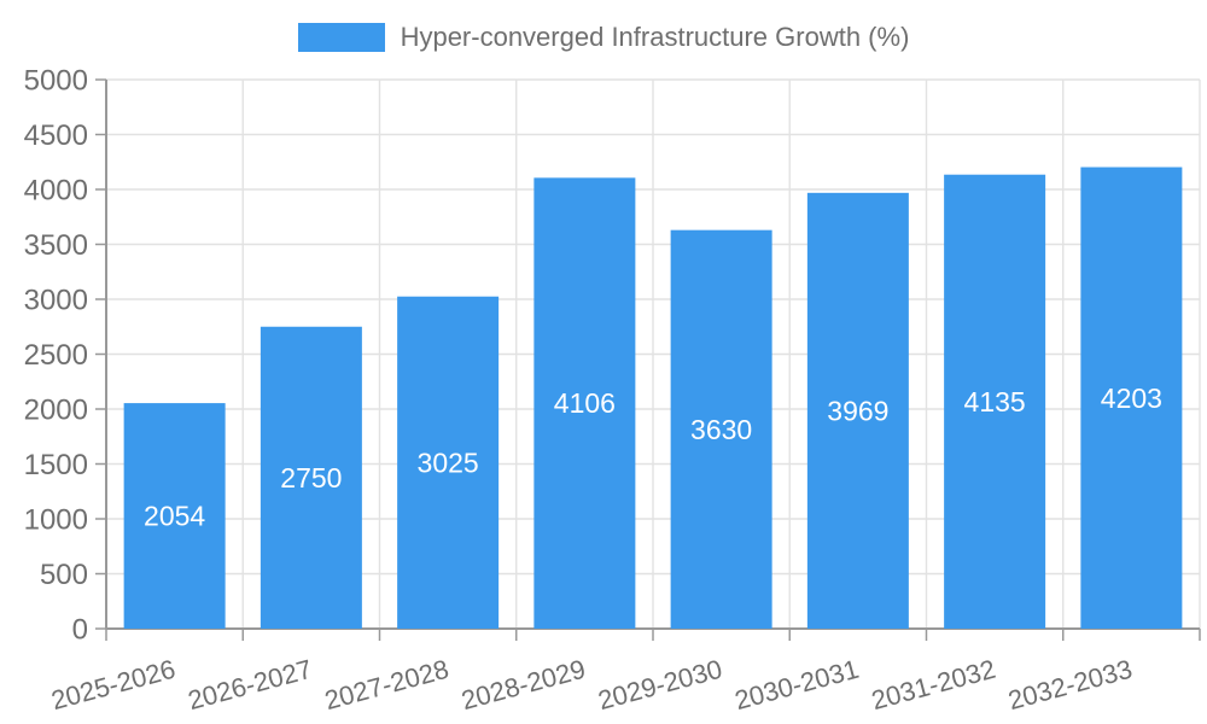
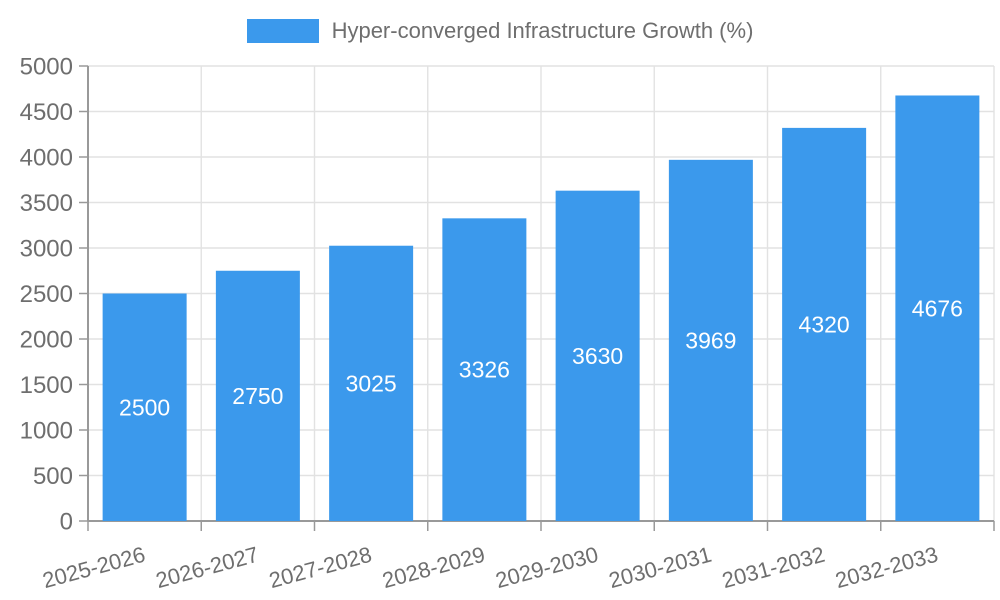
2025-2026: 2054 -> 2500
2028-2029: 4106 -> 3326
2031-2032: 4135 -> 4320
2032-2033: 4203 -> 4676
